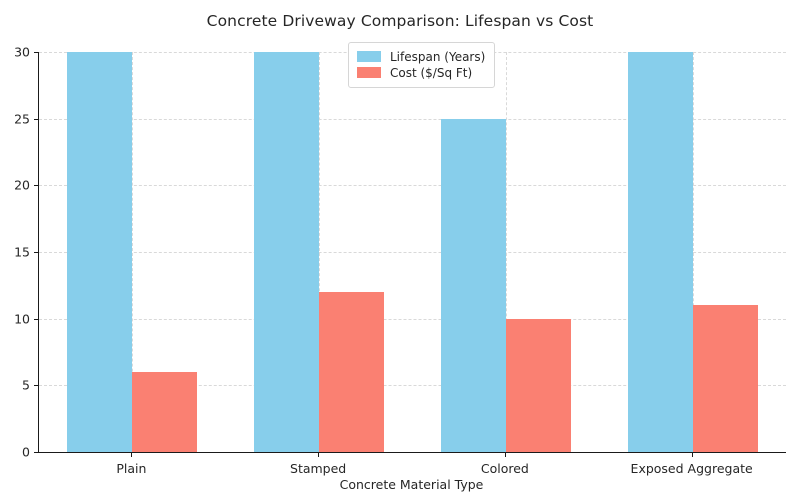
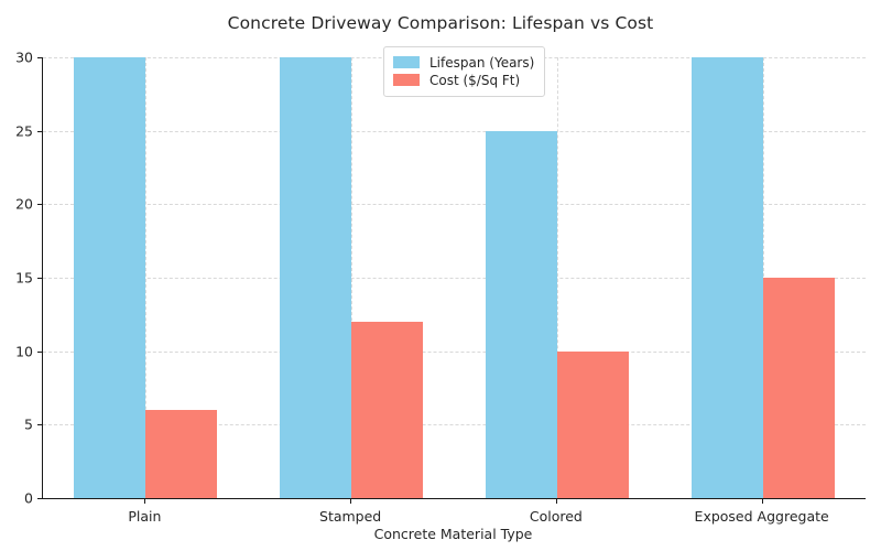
Cost ($/Sq Ft)/Exposed Aggregate: 11 -> 15
